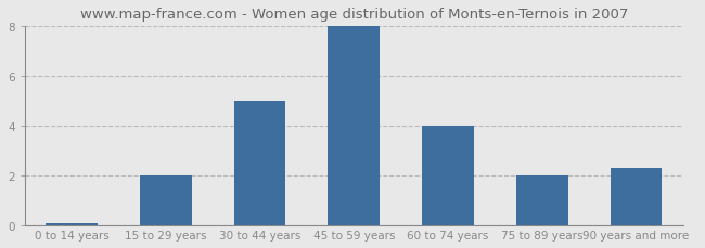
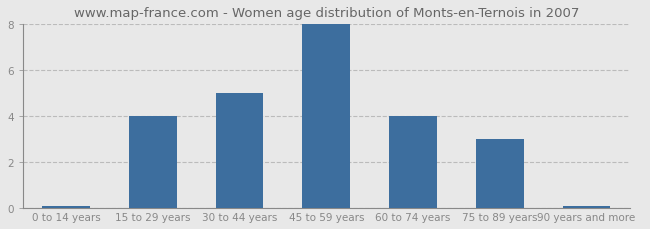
15 to 29 years: 2.00 -> 4.00
75 to 89 years: 2.00 -> 3.00
90 years and more: 2.30 -> 0.08
